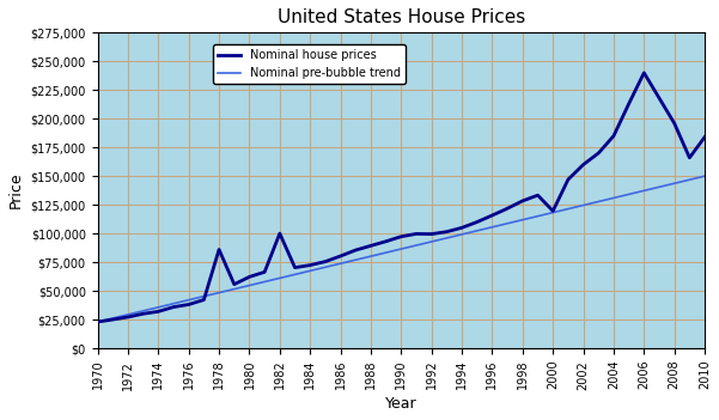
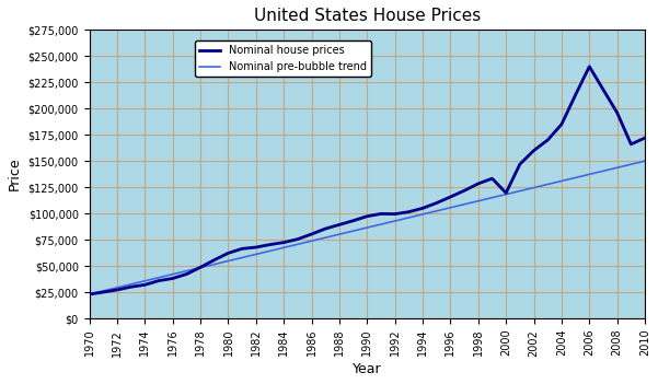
1978: $86,000 -> $49,000
1982: $100,000 -> $68,000
2010: $184,000 -> $172,000
